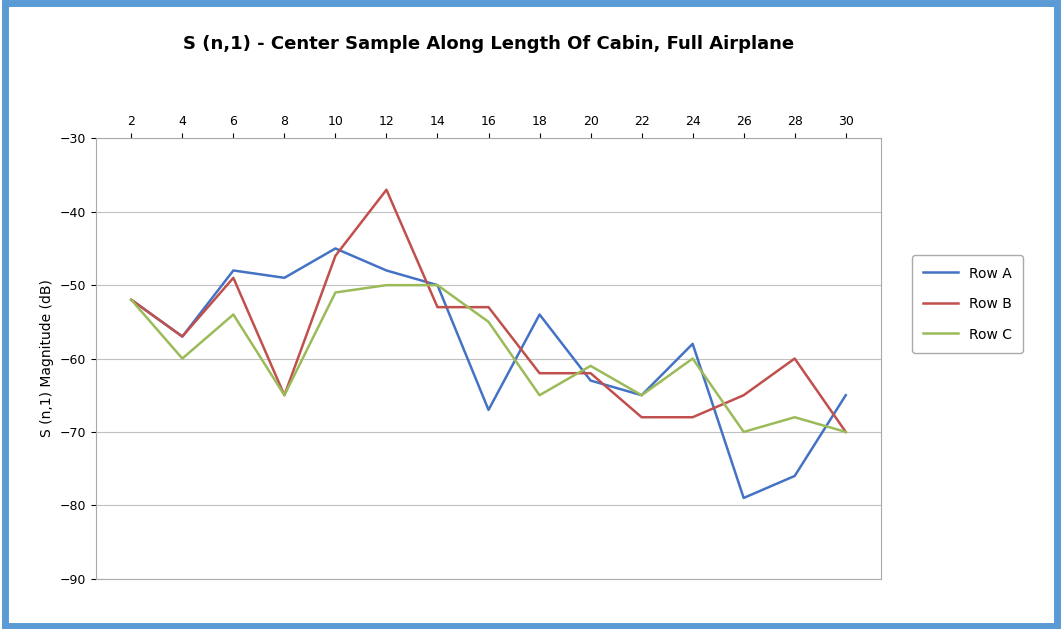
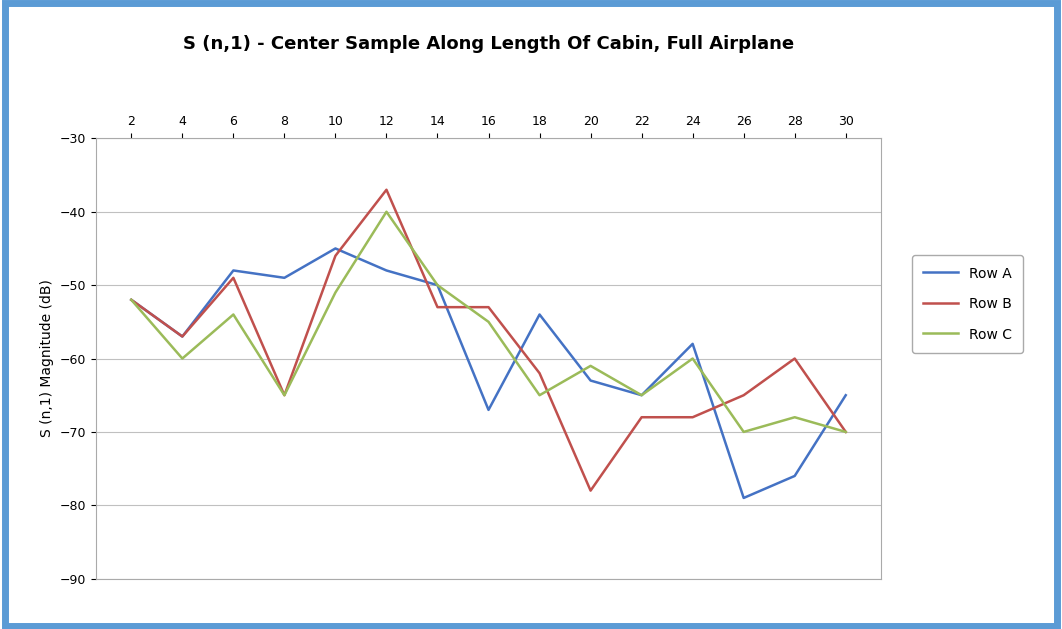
Row C/12: -50 -> -40
Row B/20: -62 -> -78
